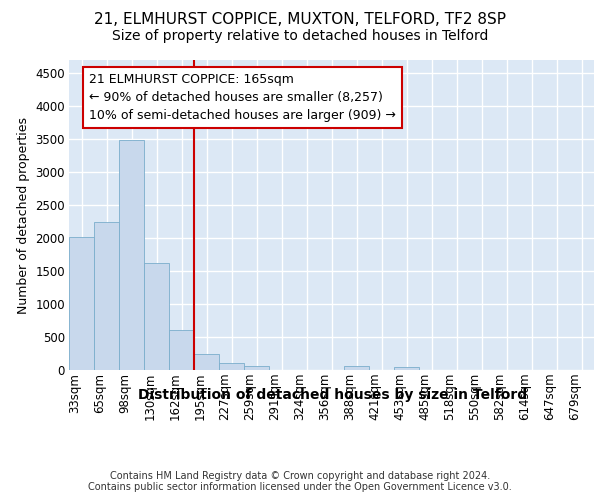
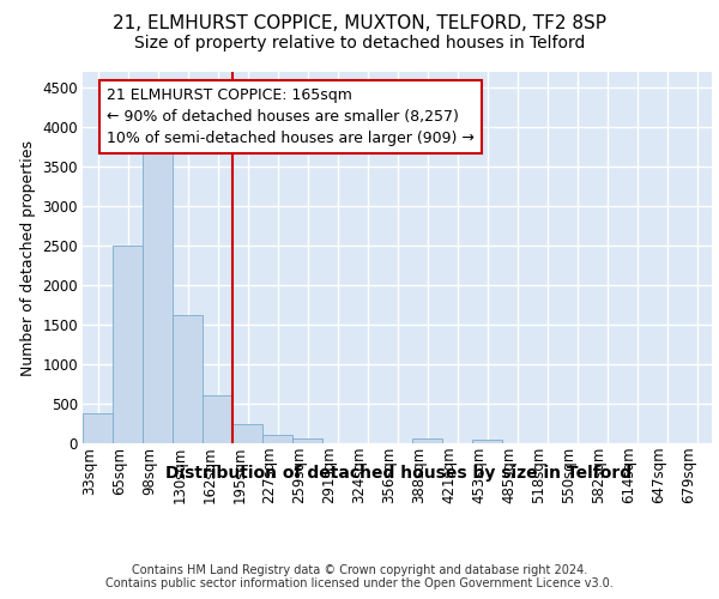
33sqm: 2020 -> 380
65sqm: 2240 -> 2500
98sqm: 3480 -> 3700
